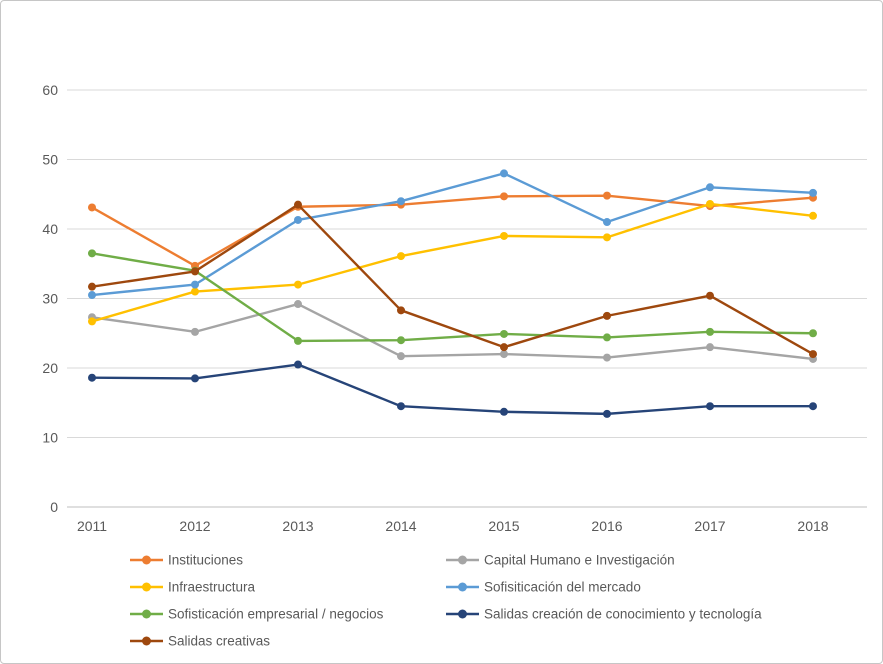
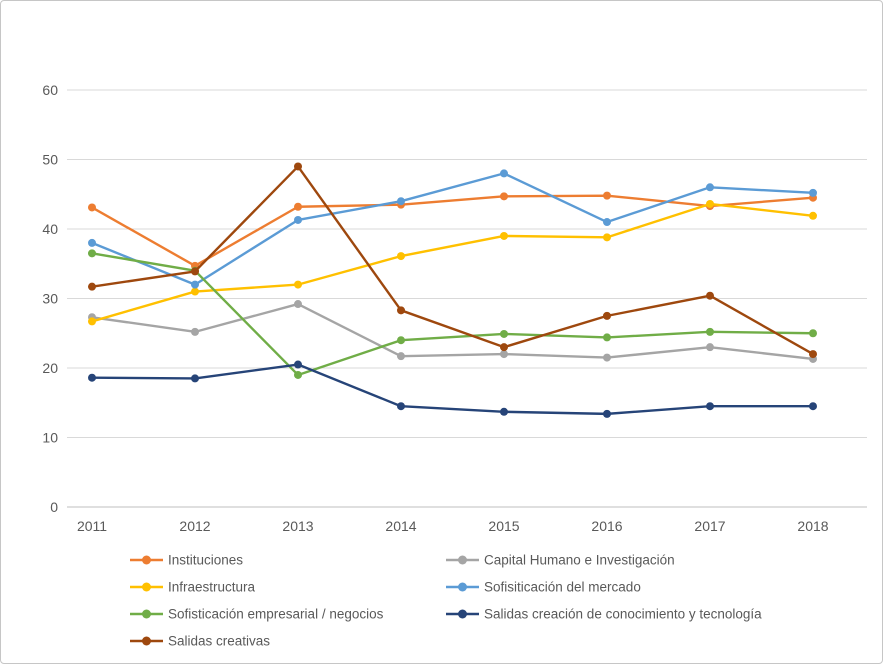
Sofisiticación del mercado/2011: 30 -> 38
Sofisticación empresarial / negocios/2013: 24 -> 19
Salidas creativas/2013: 44 -> 49
